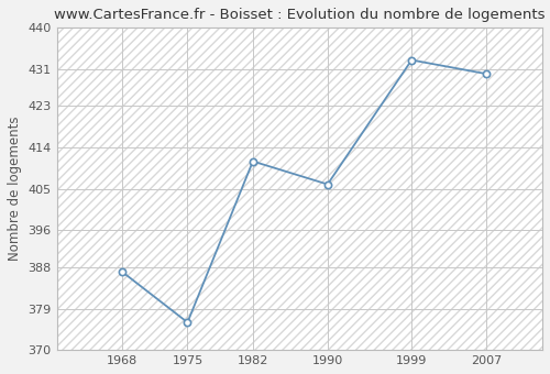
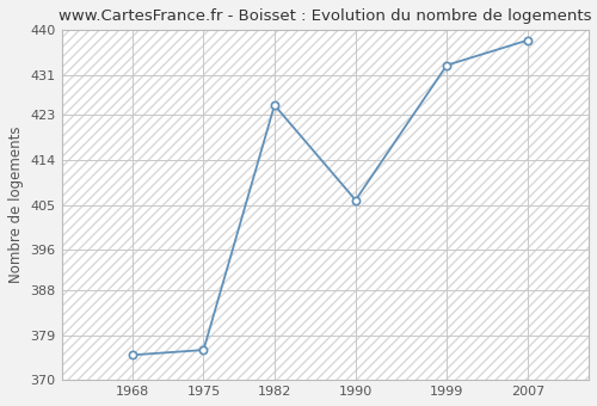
1968: 387 -> 375
1982: 411 -> 425
2007: 430 -> 438
